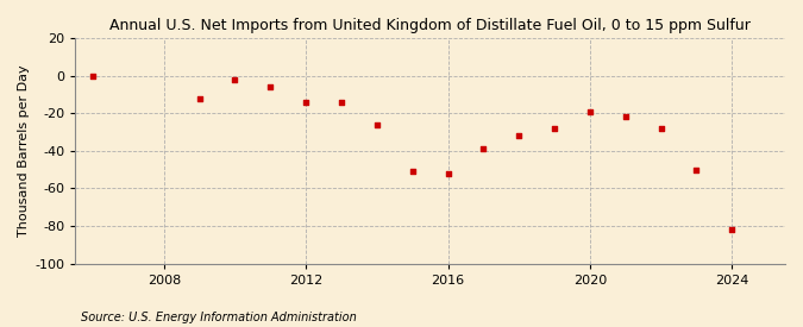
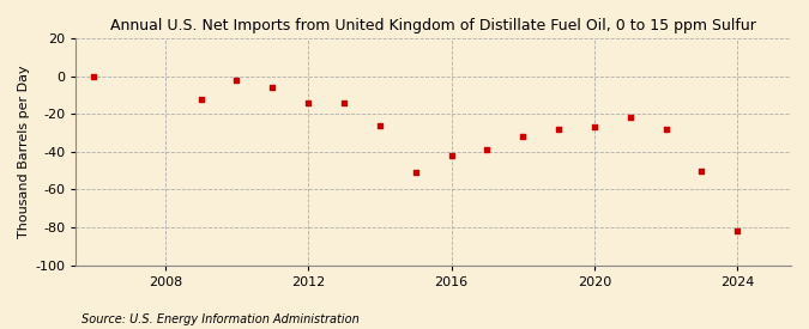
2016: -52 -> -42
2020: -19 -> -27
